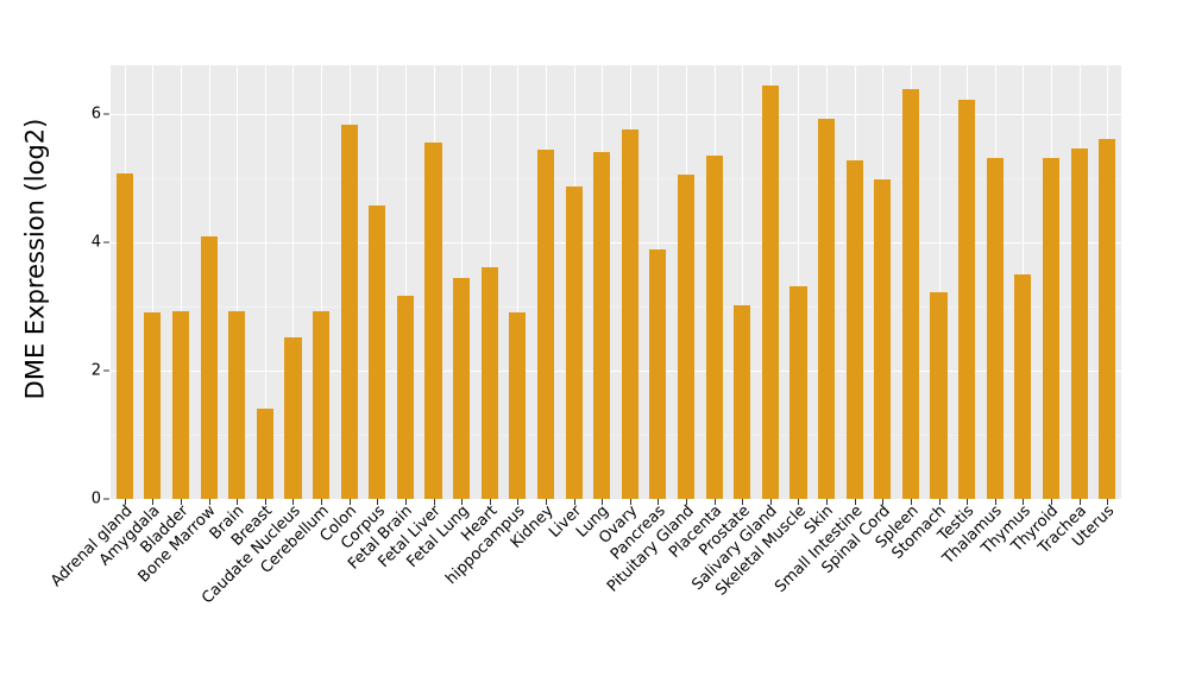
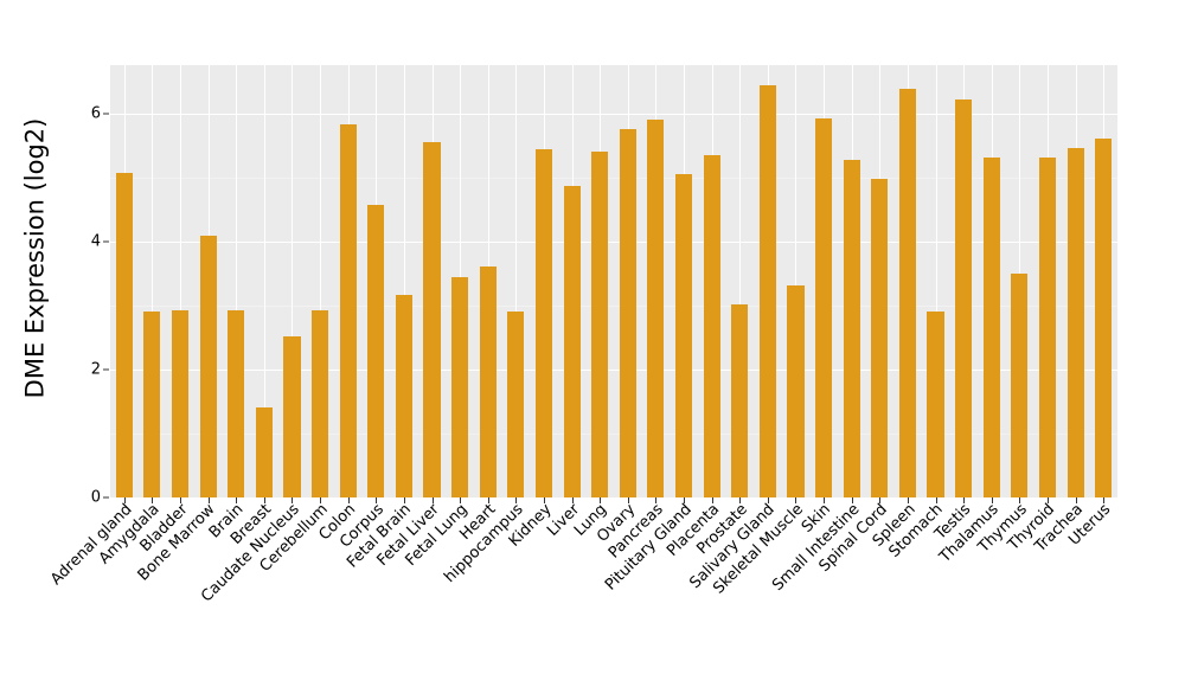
Pancreas: 3.9 -> 5.9
Stomach: 3.2 -> 2.9
